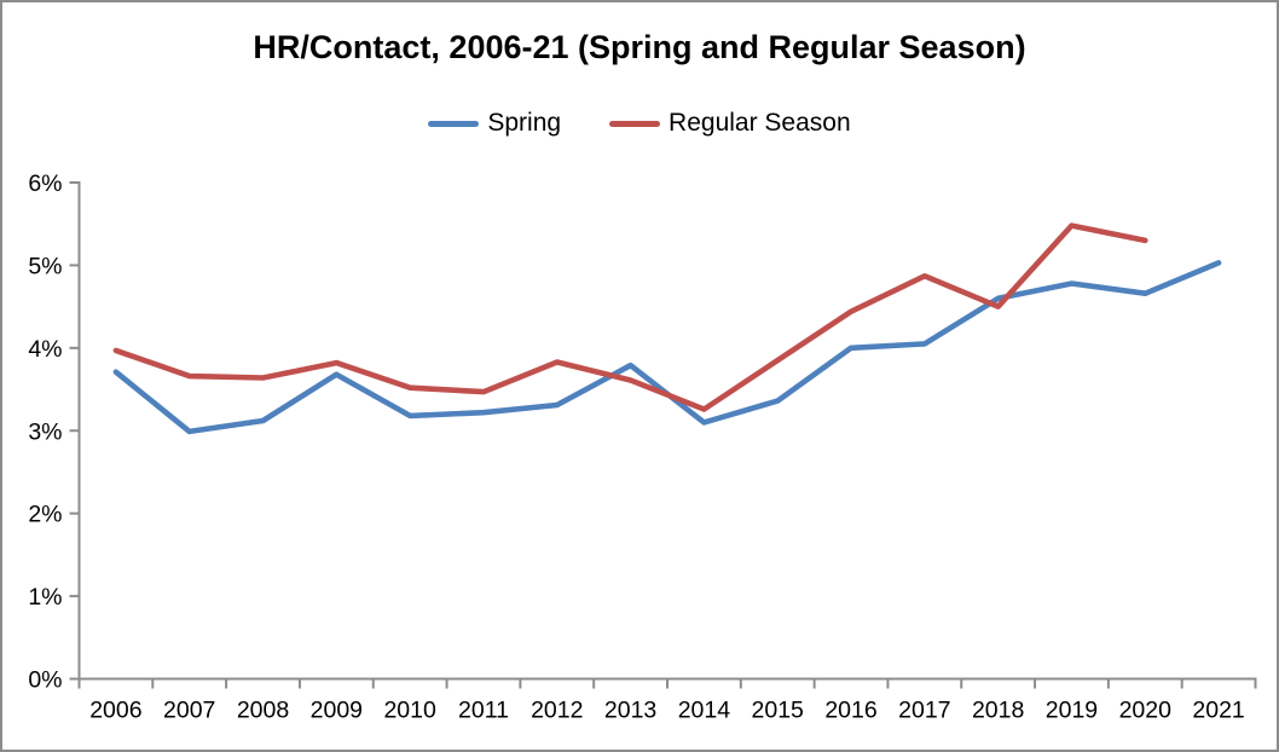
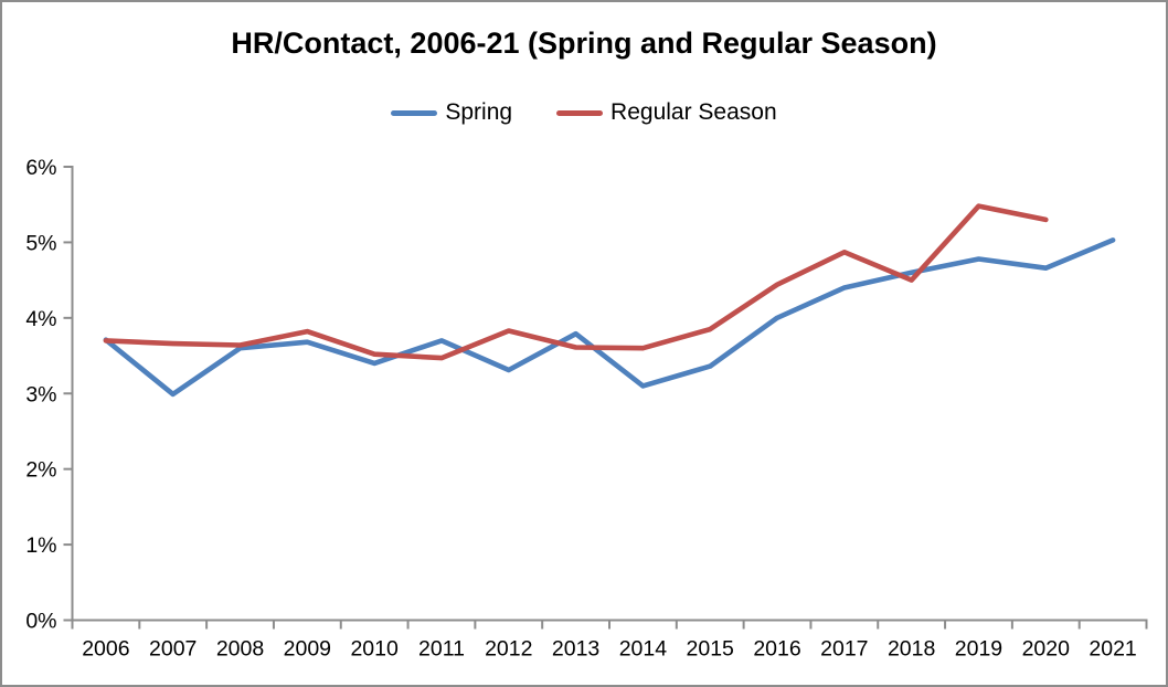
Regular Season/2006: 4.0% -> 3.7%
Spring/2008: 3.1% -> 3.6%
Spring/2010: 3.2% -> 3.4%
Spring/2011: 3.2% -> 3.7%
Regular Season/2014: 3.3% -> 3.6%
Spring/2017: 4.0% -> 4.4%
